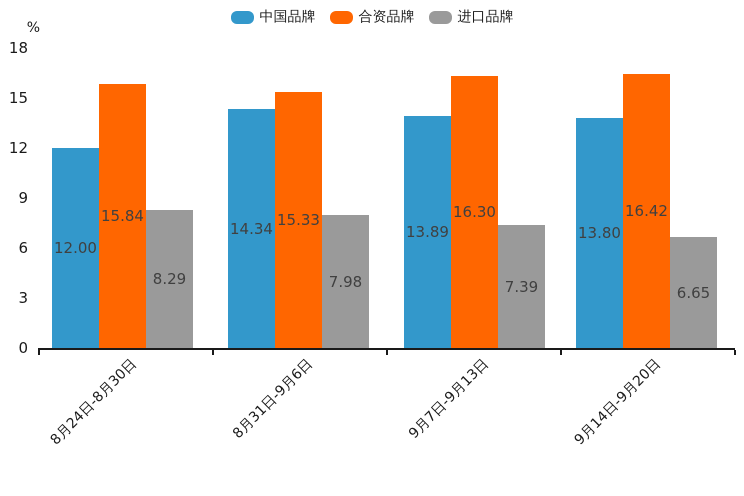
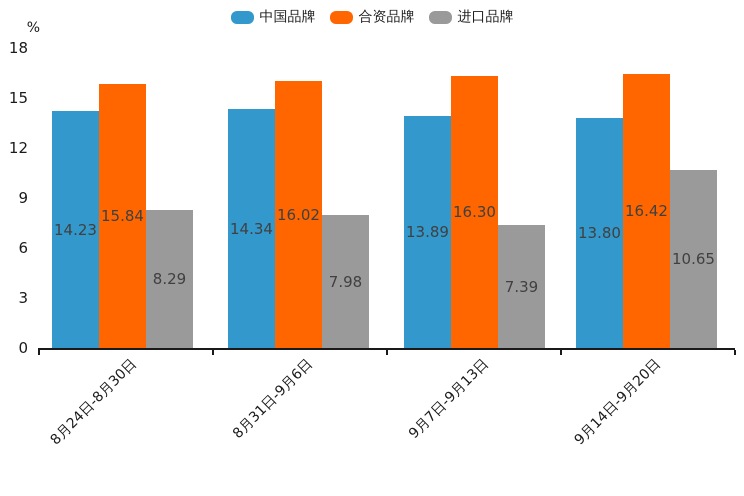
中国品牌/8月24日-8月30日: 12.00 -> 14.23
合资品牌/8月31日-9月6日: 15.33 -> 16.02
进口品牌/9月14日-9月20日: 6.65 -> 10.65
